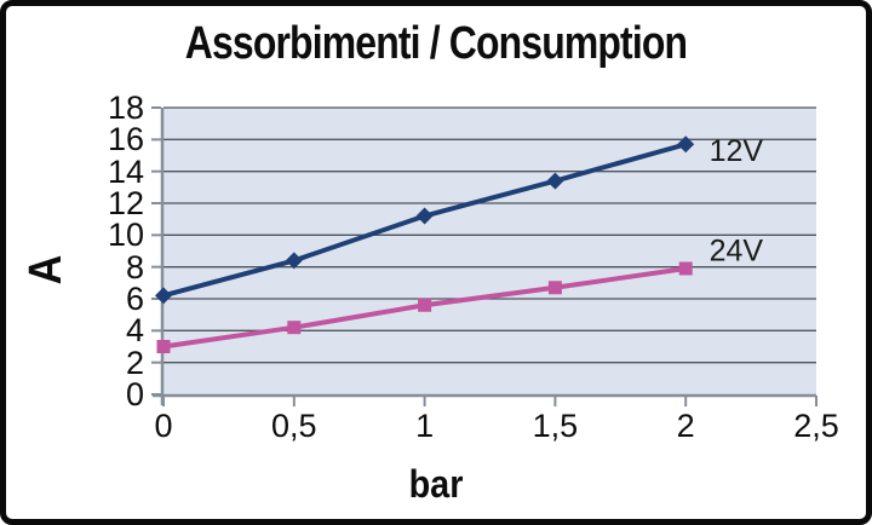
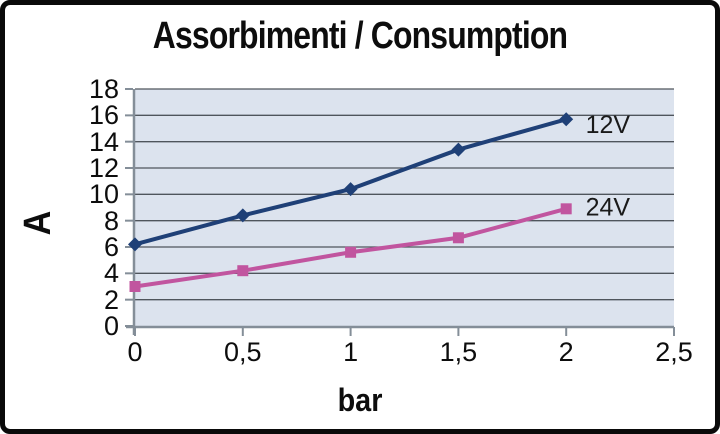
12V/1: 11.2 -> 10.4
24V/2: 7.9 -> 8.9
